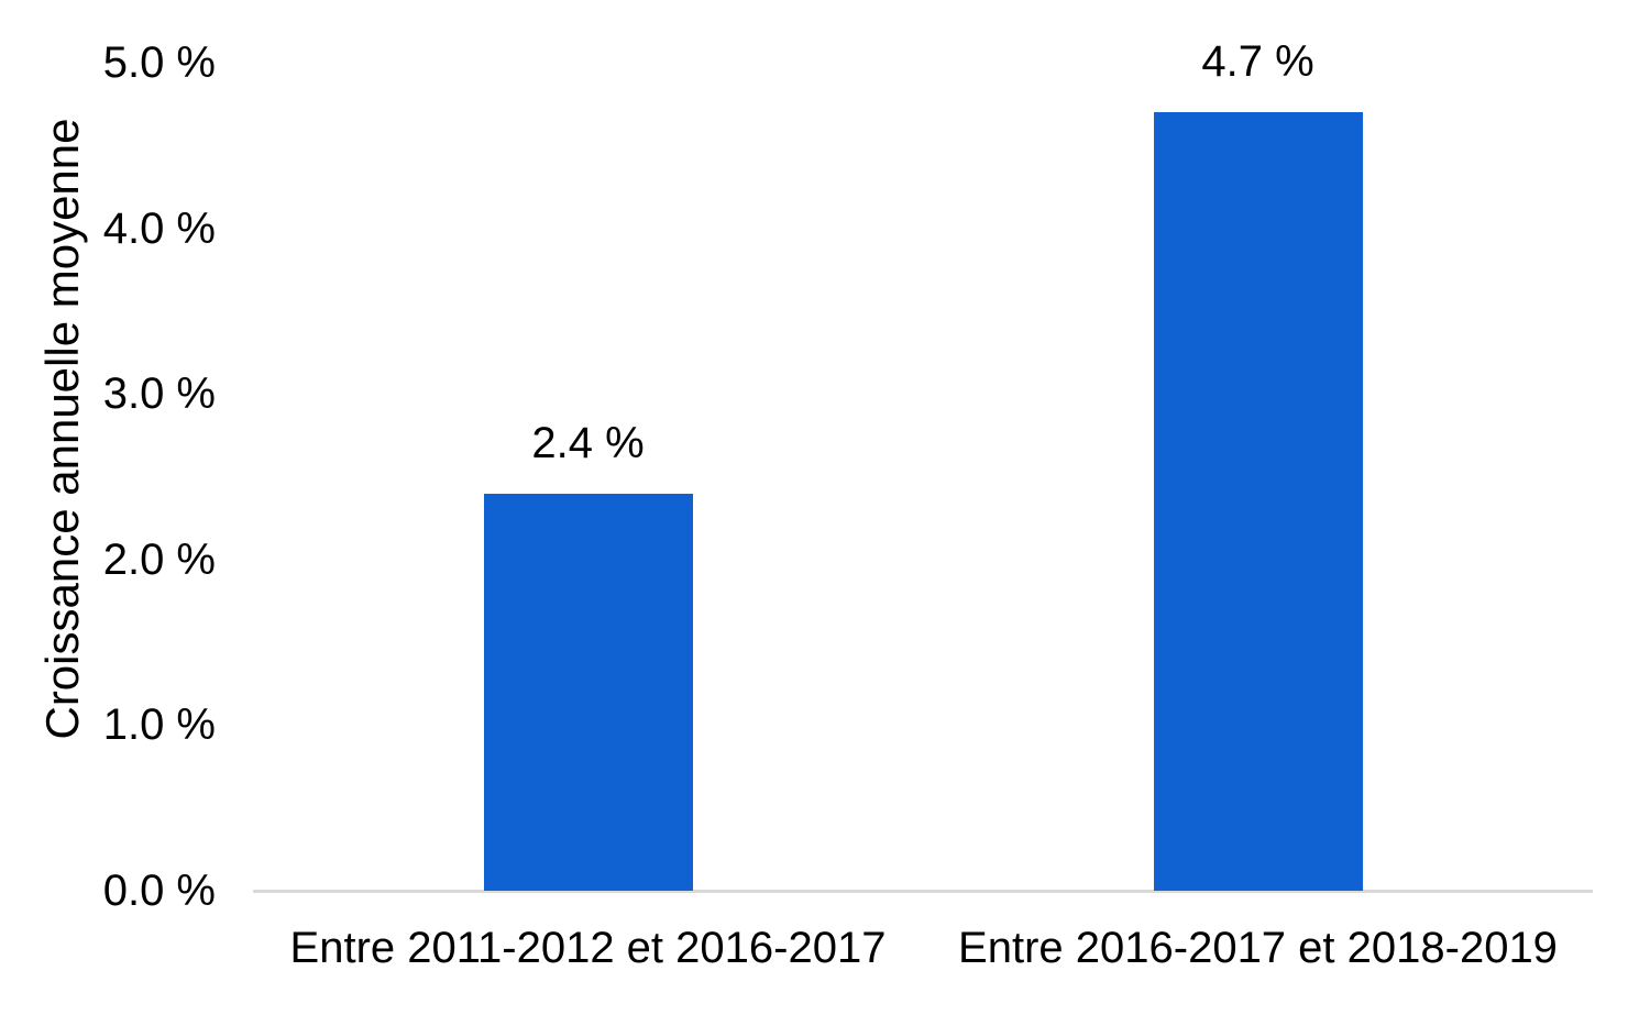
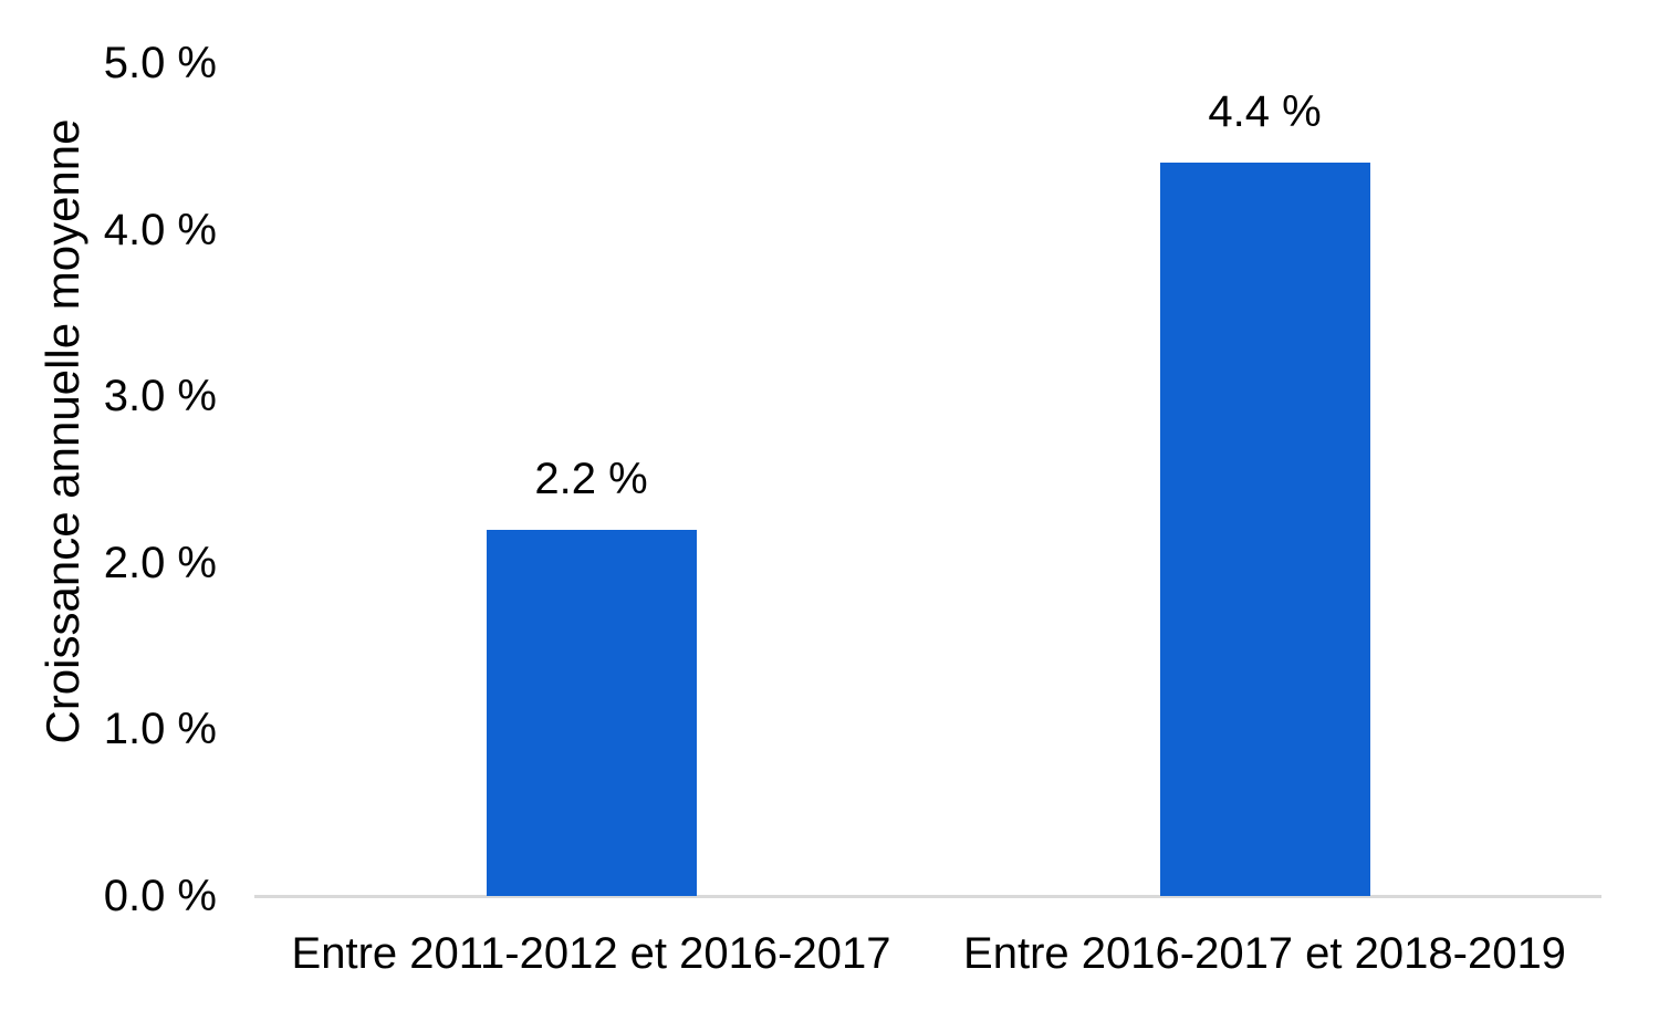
Entre 2011-2012 et 2016-2017: 2.4 -> 2.2
Entre 2016-2017 et 2018-2019: 4.7 -> 4.4
